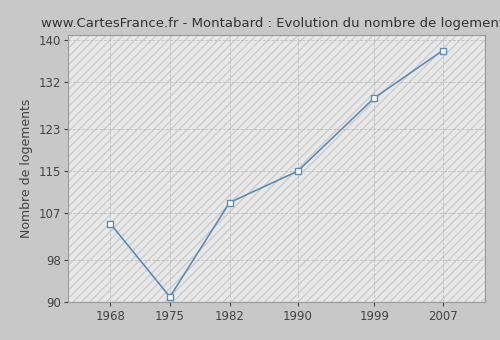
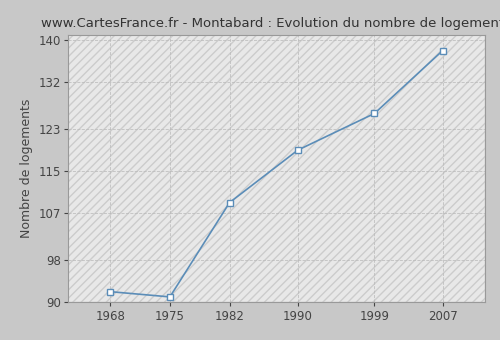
1968: 105 -> 92
1990: 115 -> 119
1999: 129 -> 126
